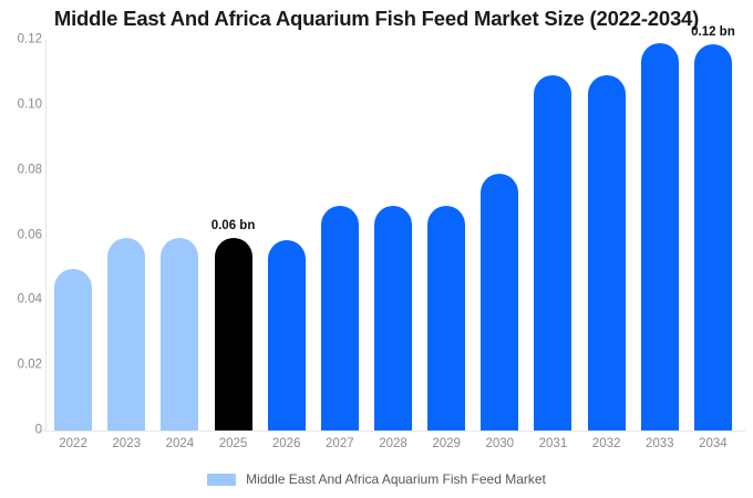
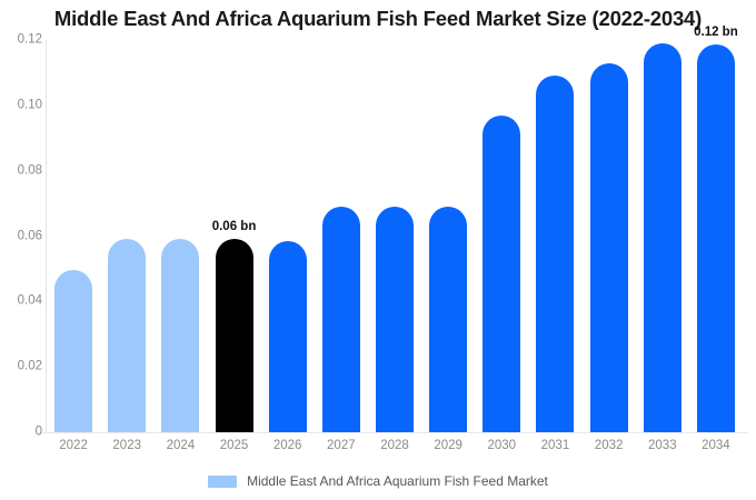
2030: 0.079 -> 0.097
2032: 0.109 -> 0.113
